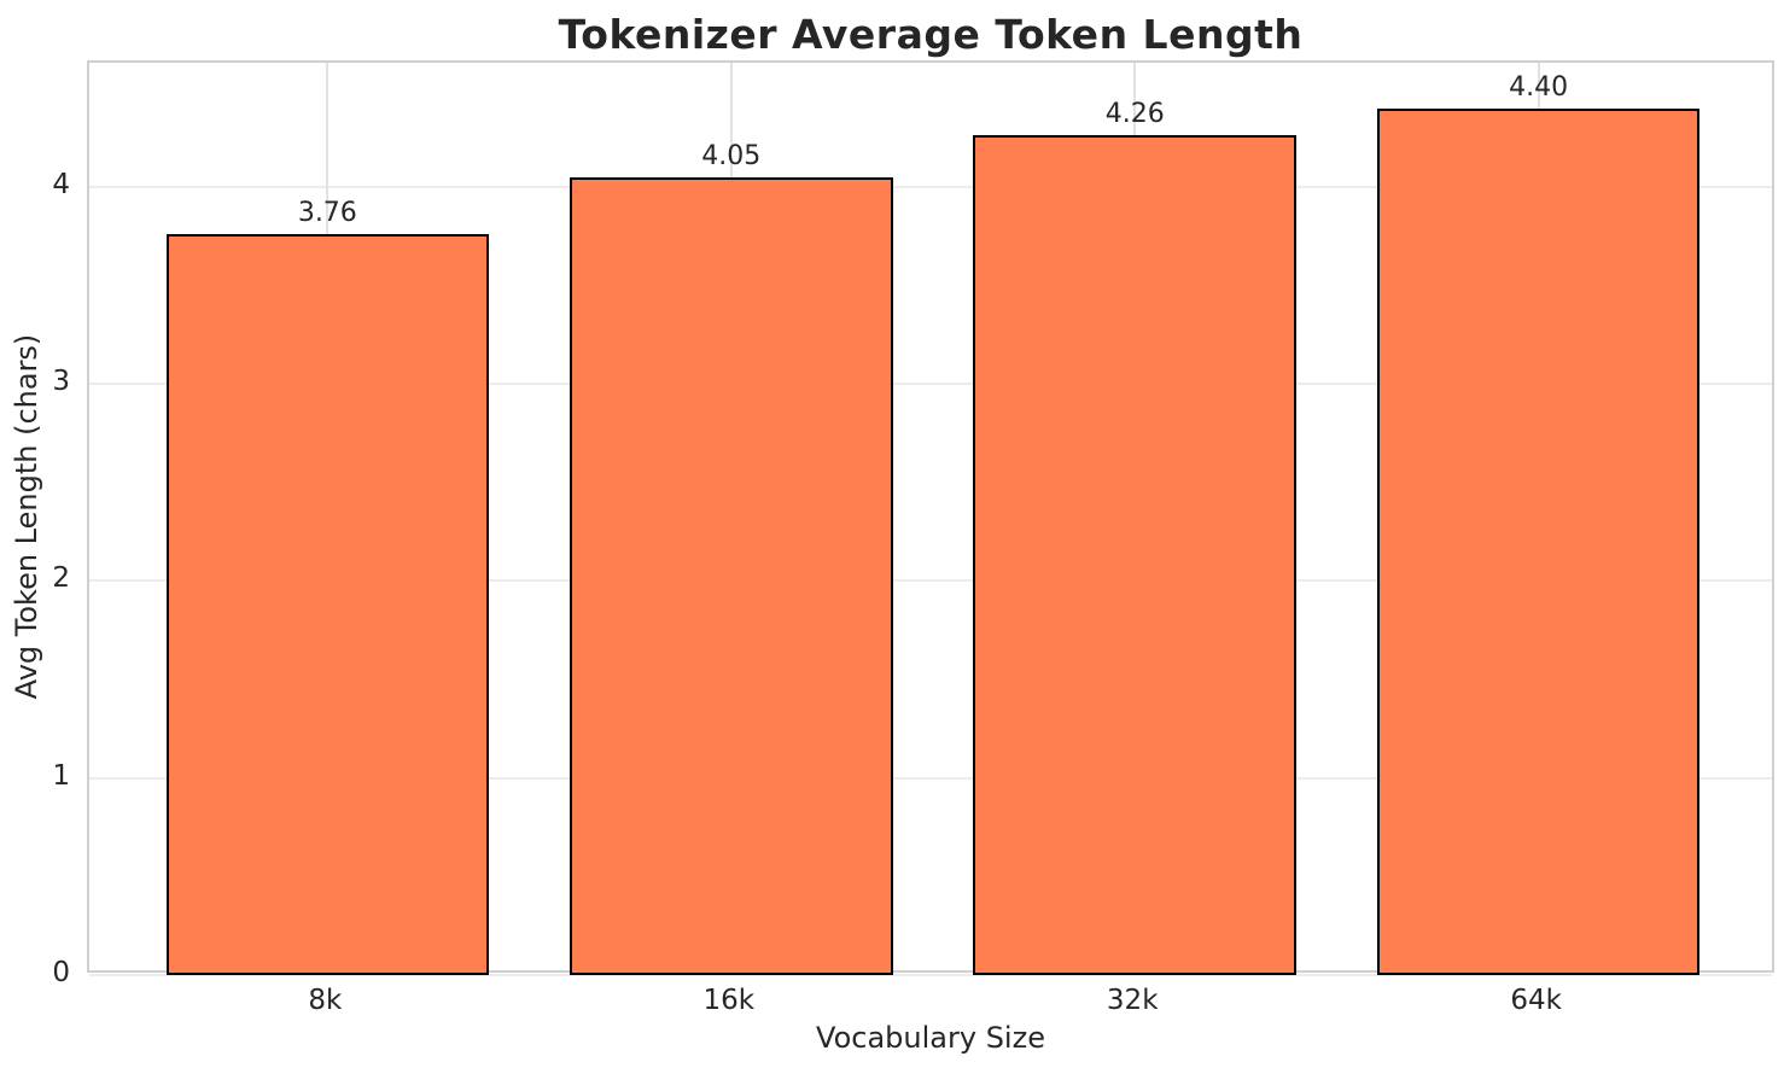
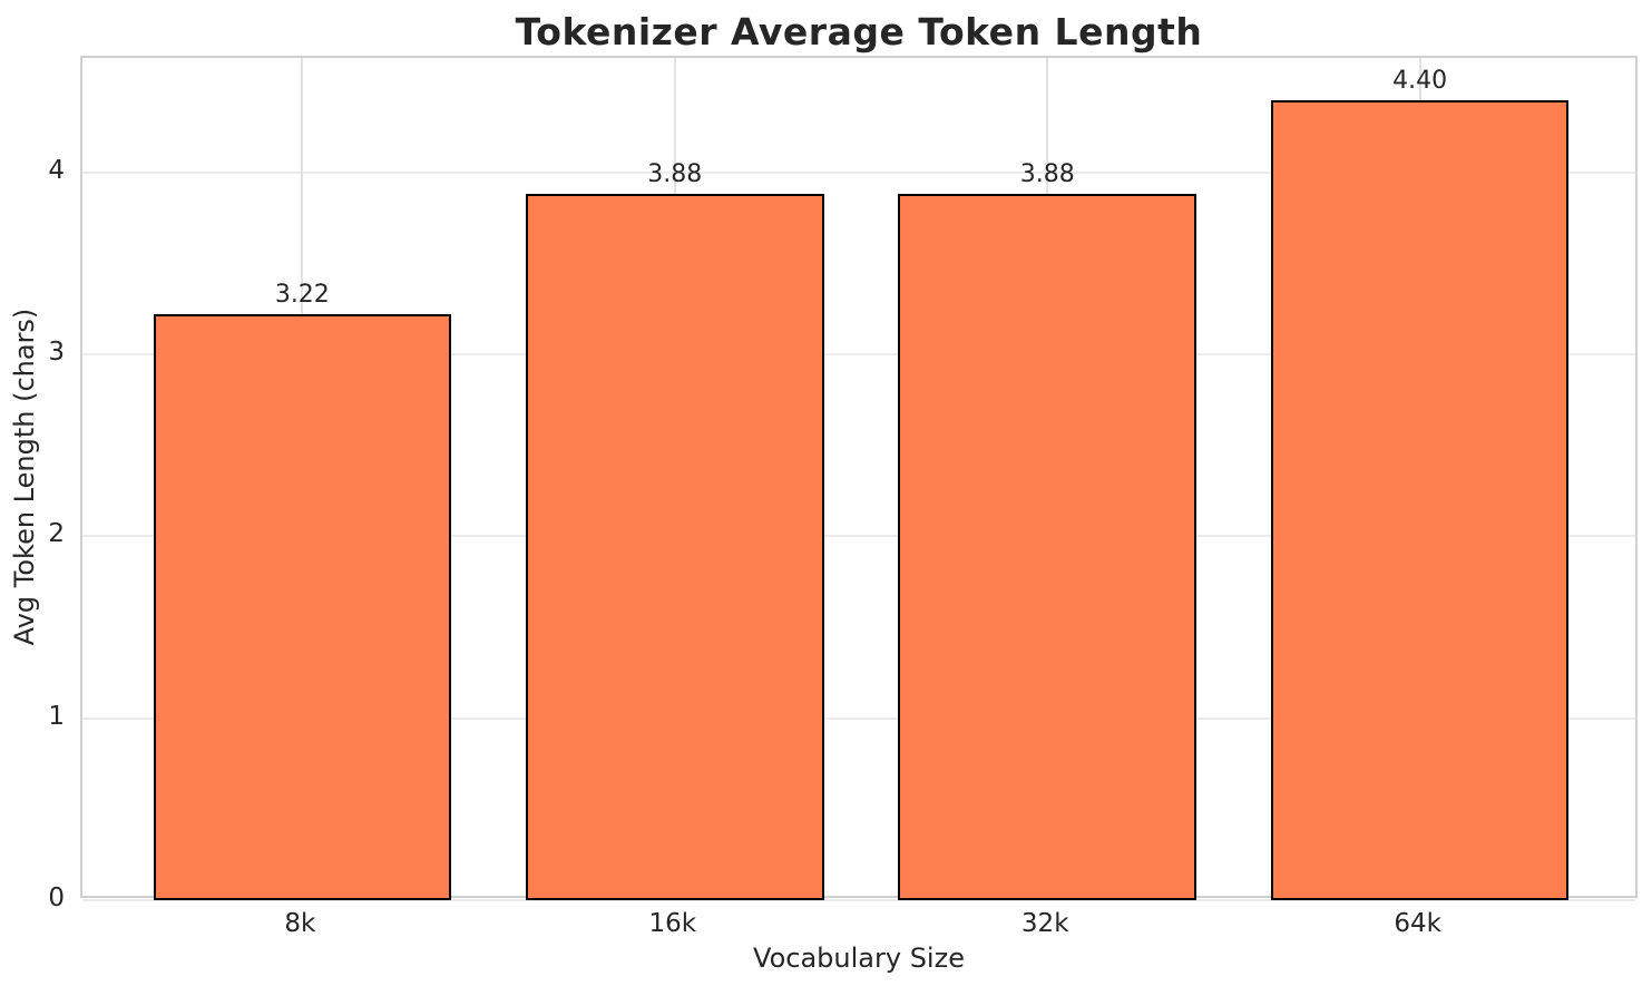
8k: 3.76 -> 3.22
16k: 4.05 -> 3.88
32k: 4.26 -> 3.88
